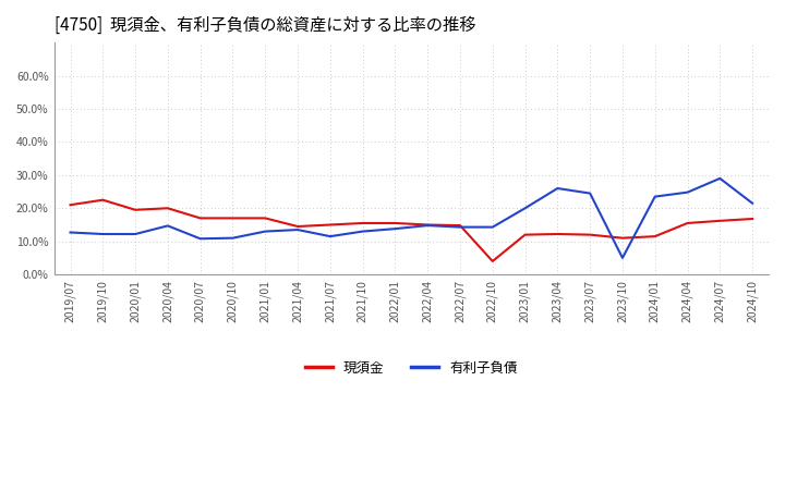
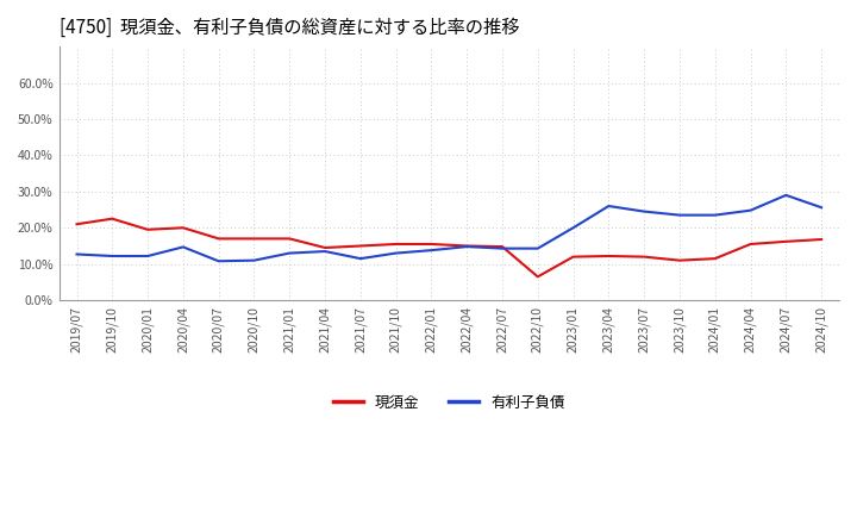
現須金/2022/10: 4.0% -> 6.5%
有利子負債/2023/10: 5.0% -> 23.5%
有利子負債/2024/10: 21.5% -> 25.6%
